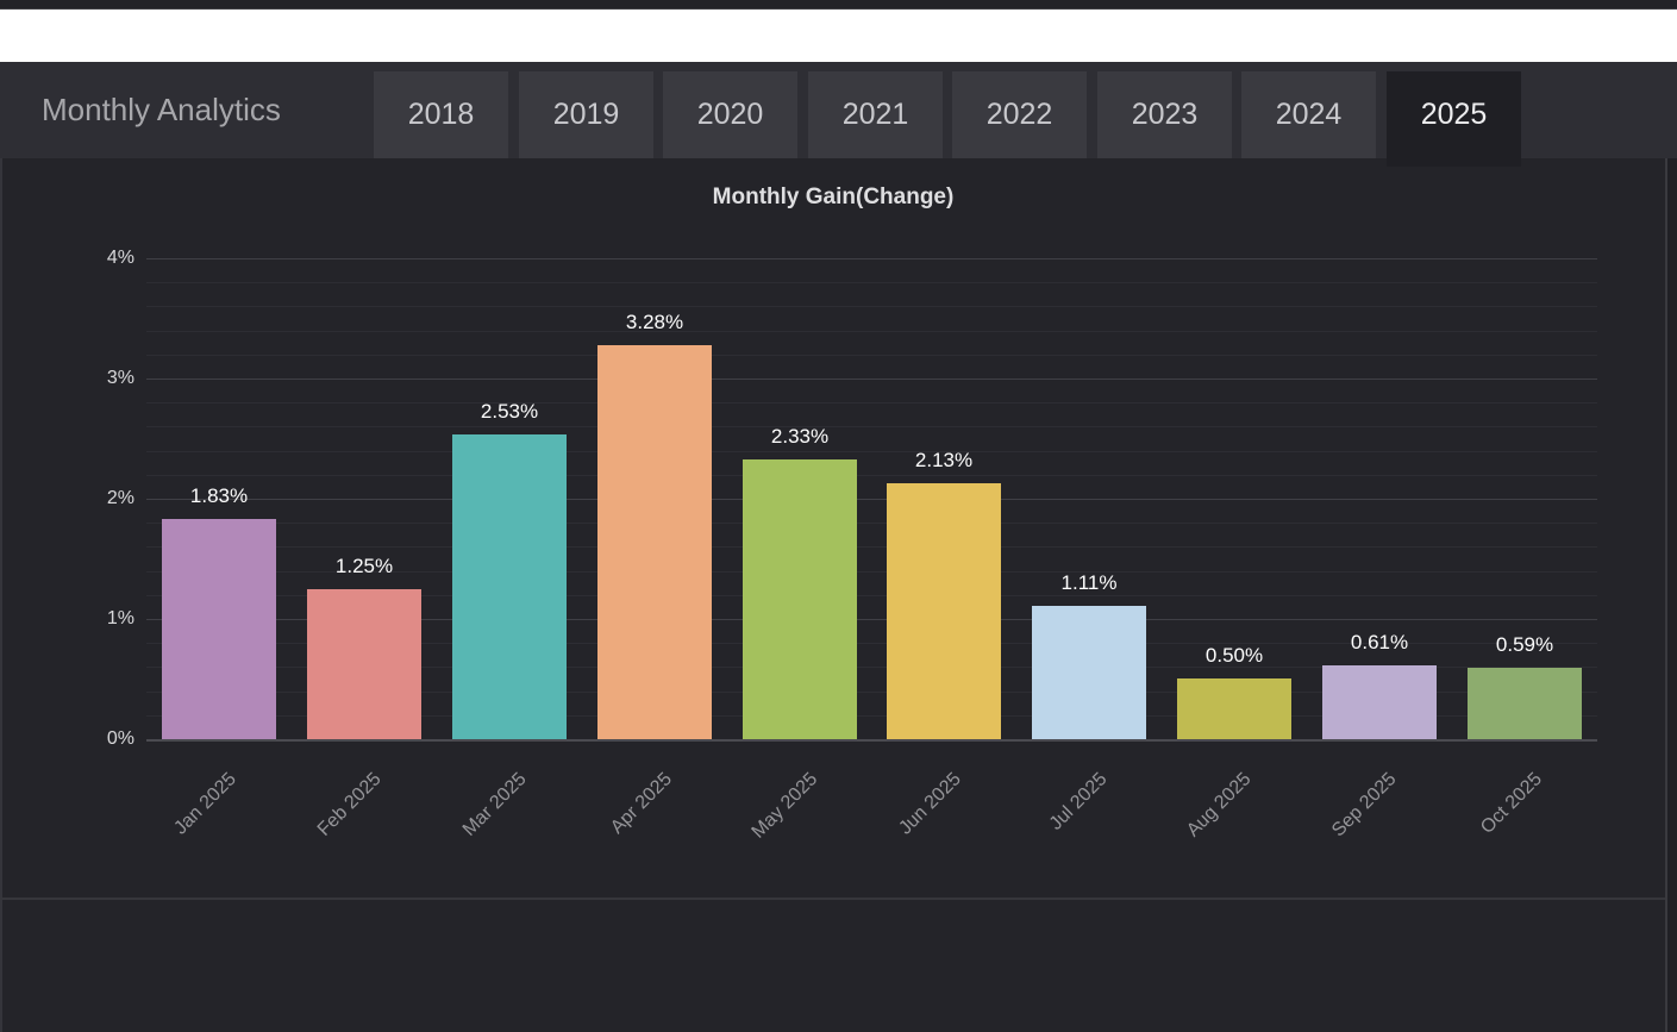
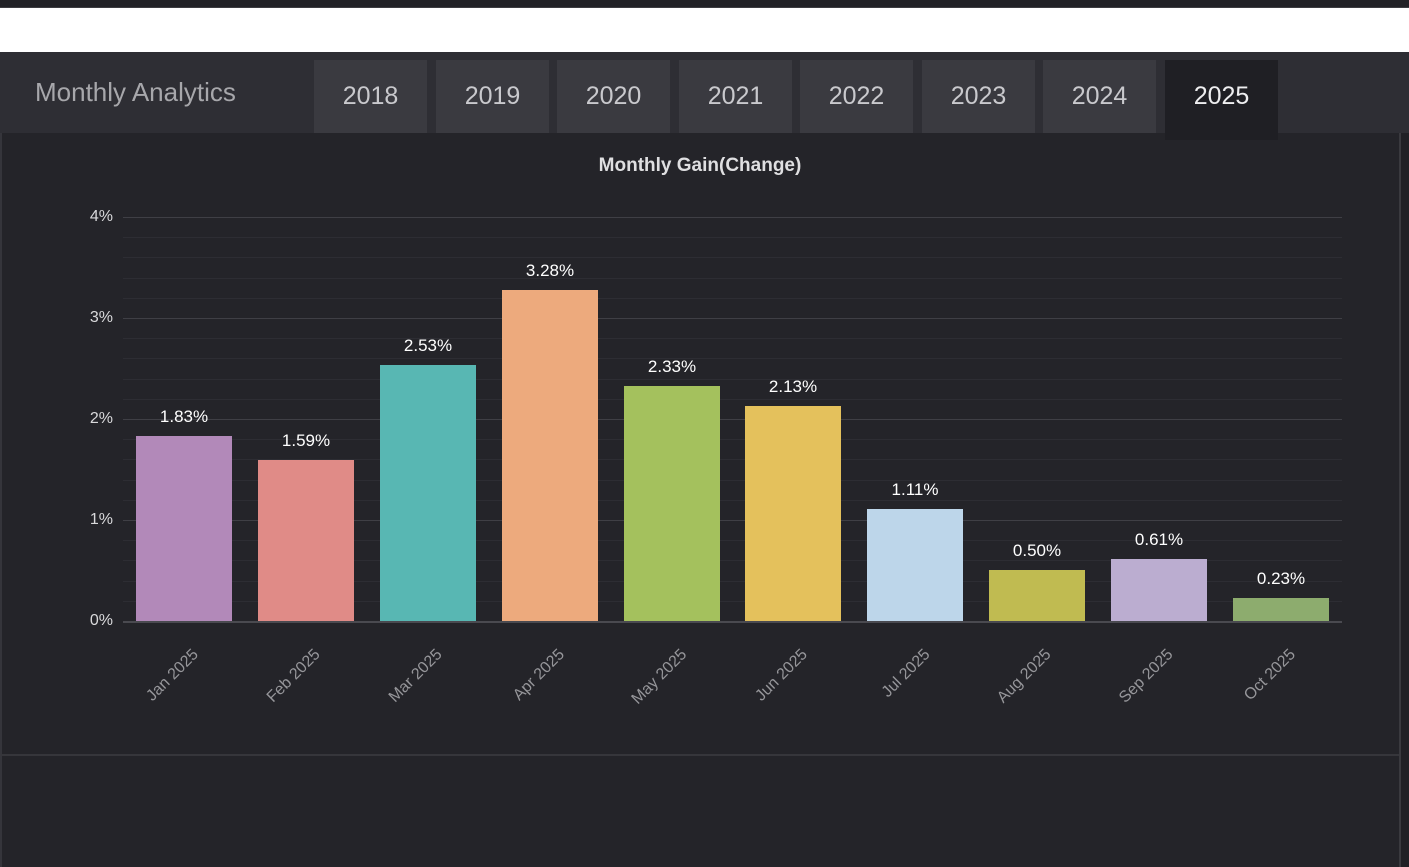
Feb 2025: 1.25% -> 1.59%
Oct 2025: 0.59% -> 0.23%
